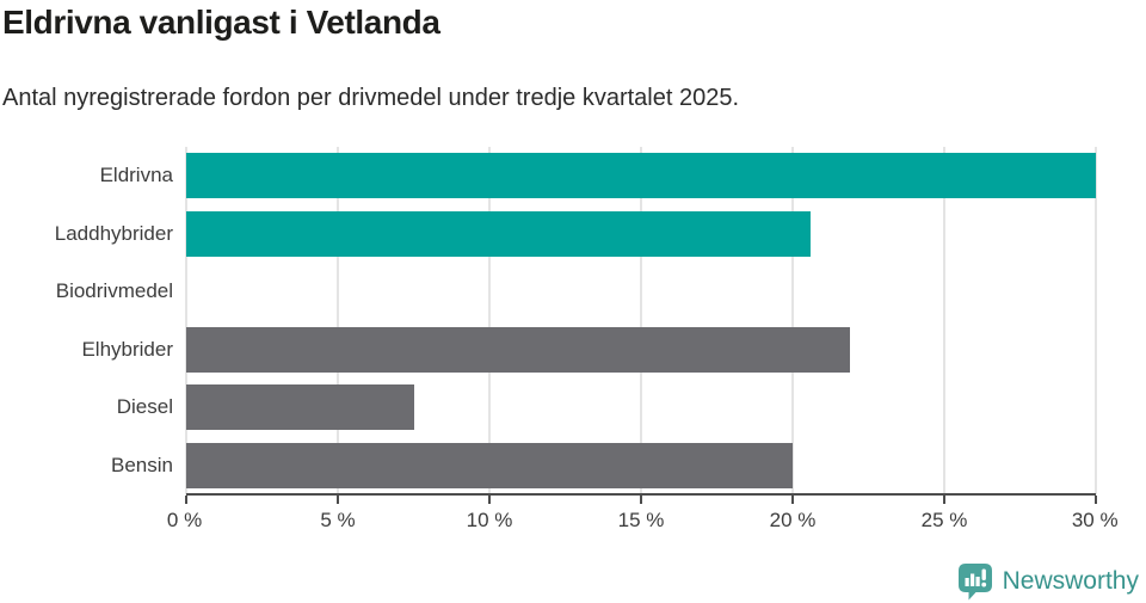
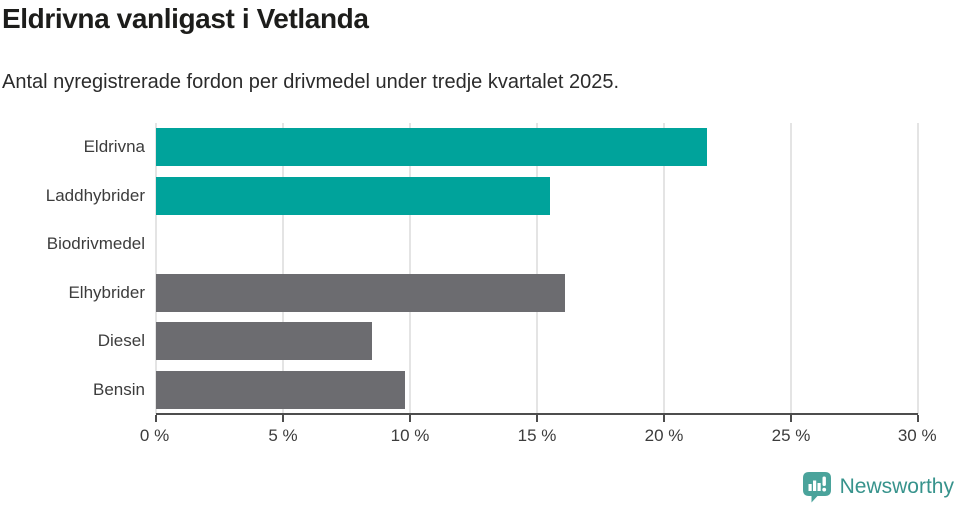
Eldrivna: 30.0% -> 21.7%
Laddhybrider: 20.6% -> 15.5%
Elhybrider: 21.9% -> 16.1%
Diesel: 7.5% -> 8.5%
Bensin: 20.0% -> 9.8%
